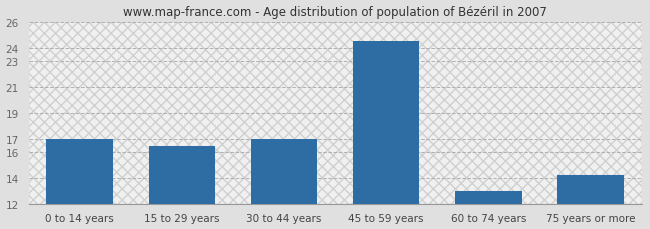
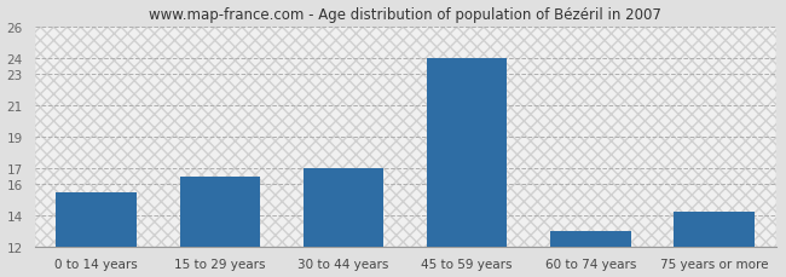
0 to 14 years: 17.0 -> 15.4
45 to 59 years: 24.5 -> 24.0
